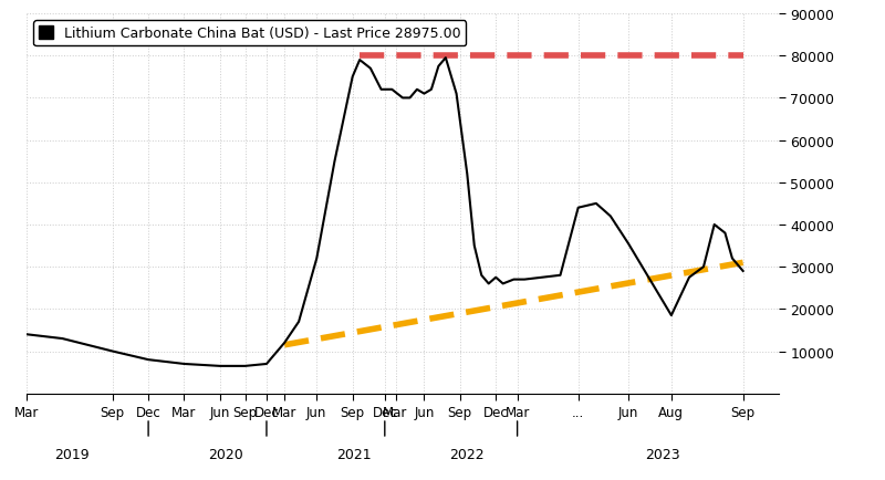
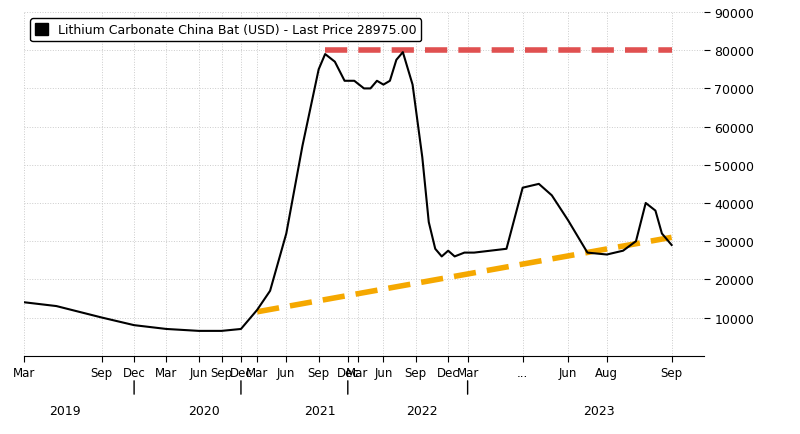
Aug: 18500 -> 26500
